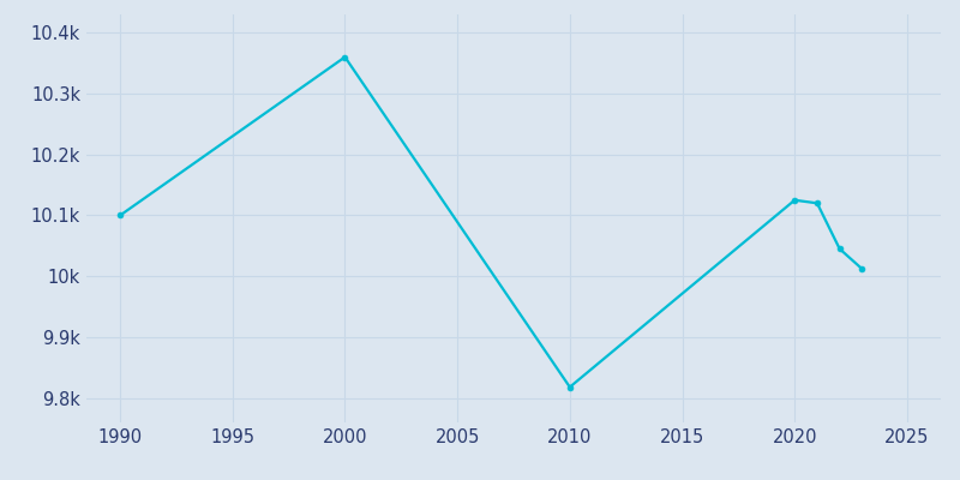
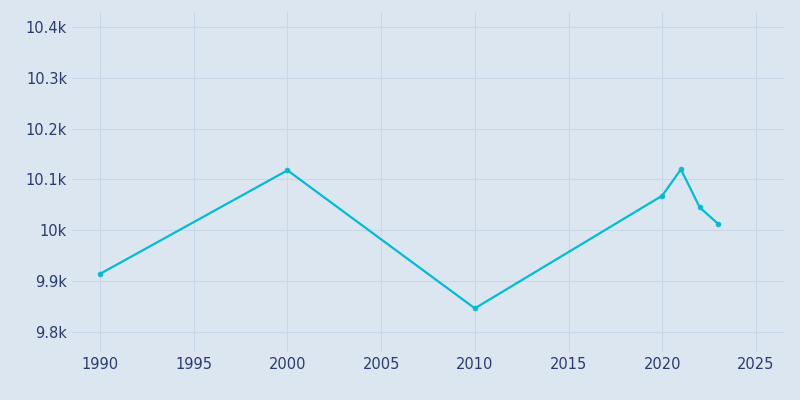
1990: 10.100k -> 9.914k
2000: 10.360k -> 10.118k
2010: 9.818k -> 9.846k
2020: 10.125k -> 10.068k
